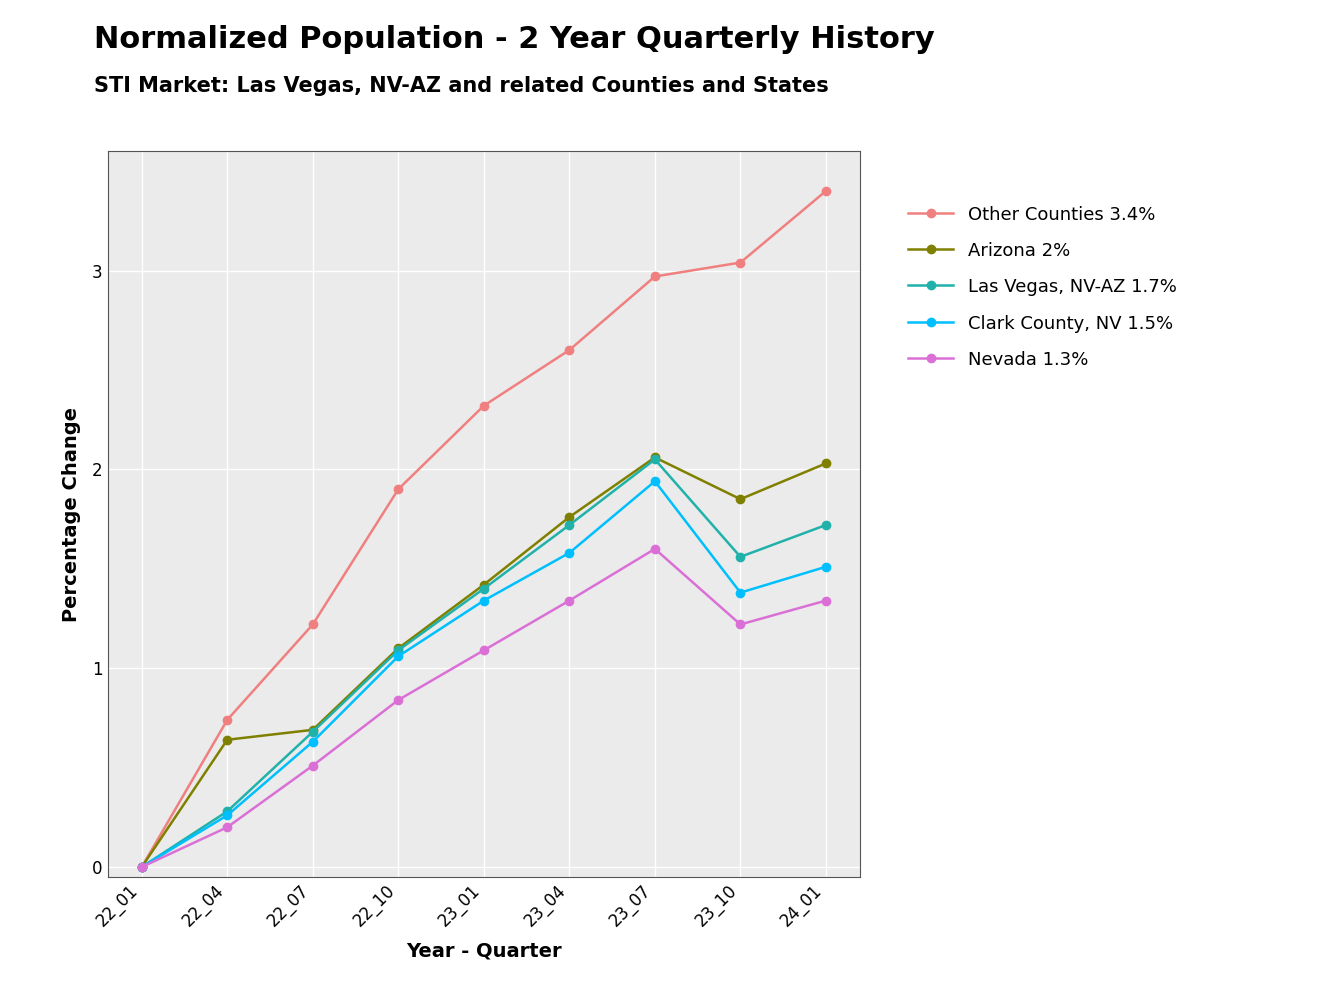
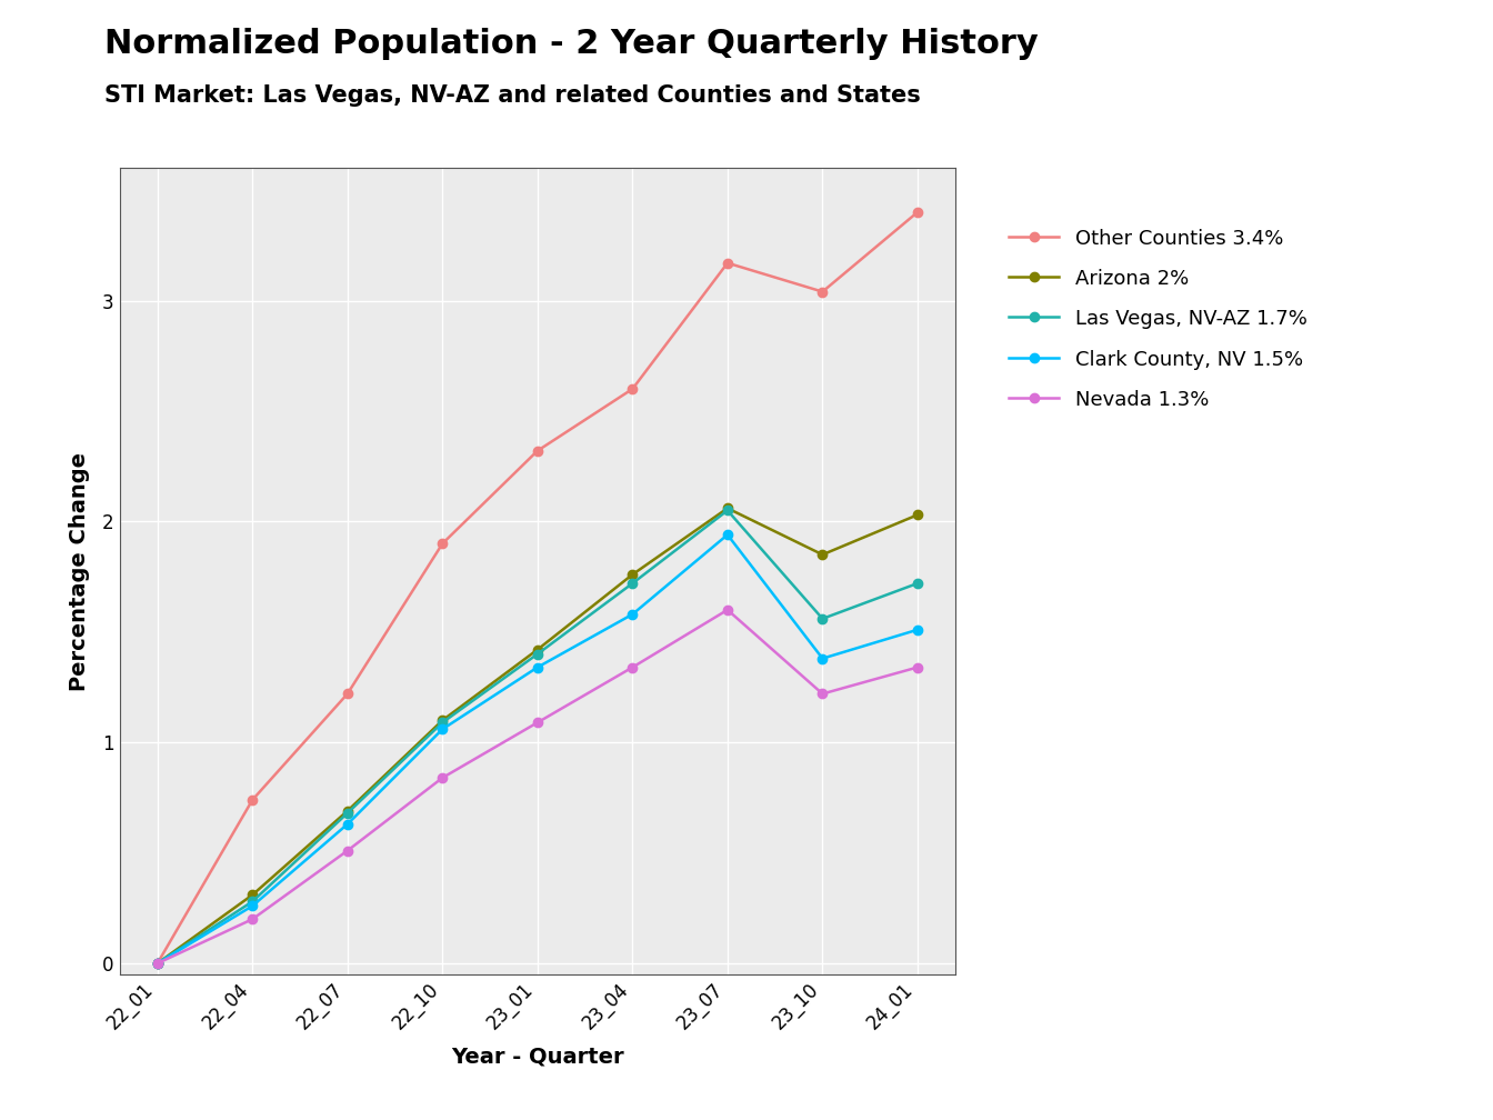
Arizona 2%/22_04: 0.64 -> 0.31
Other Counties 3.4%/23_07: 2.97 -> 3.17
